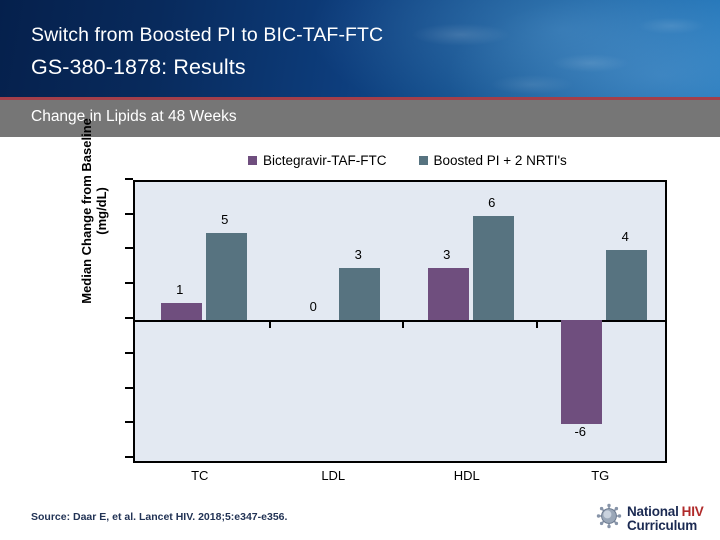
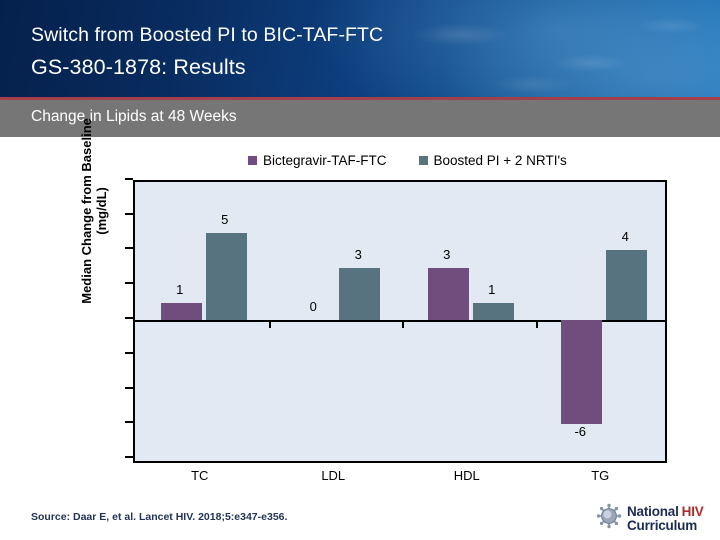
Boosted PI + 2 NRTI's/HDL: 6 -> 1
